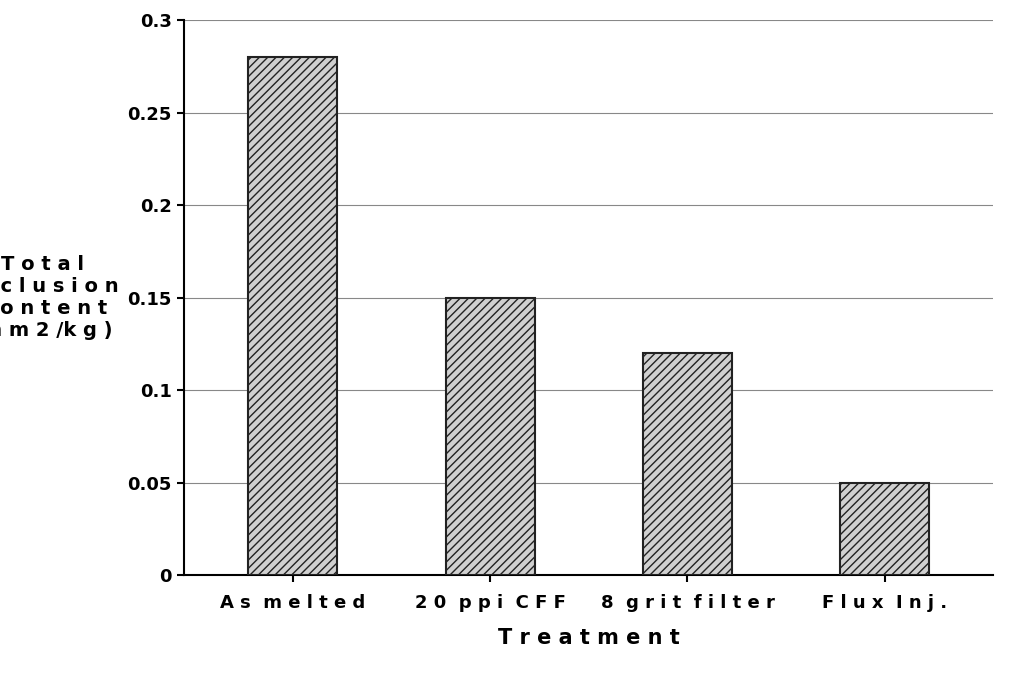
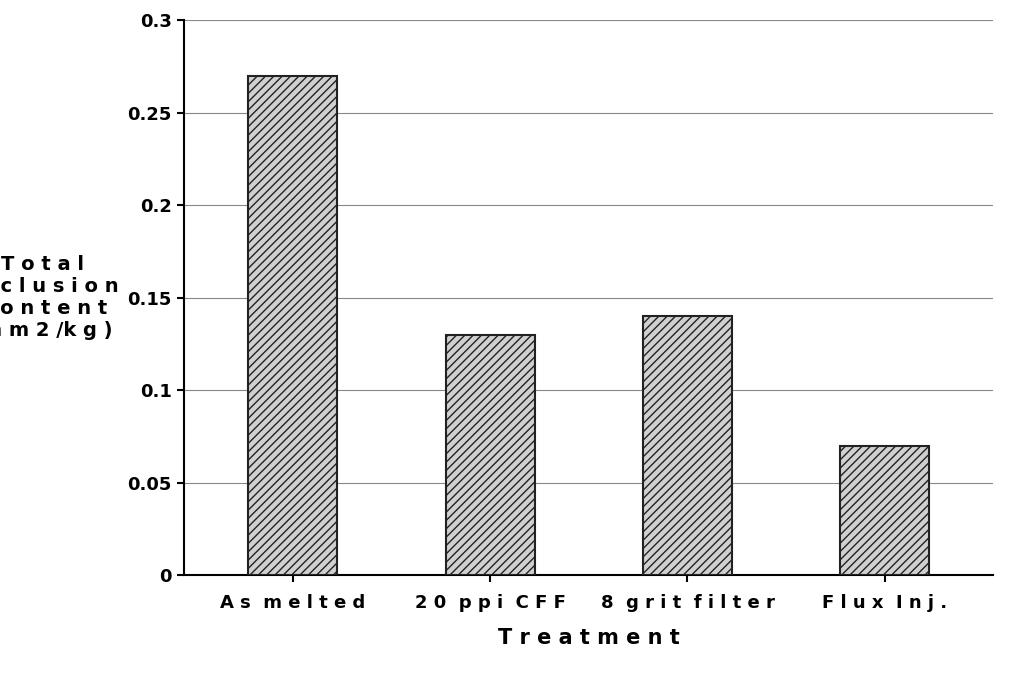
A s m e l t e d: 0.28 -> 0.27
2 0 p p i C F F: 0.15 -> 0.13
8 g r i t f i l t e r: 0.12 -> 0.14
F l u x I n j .: 0.05 -> 0.07
